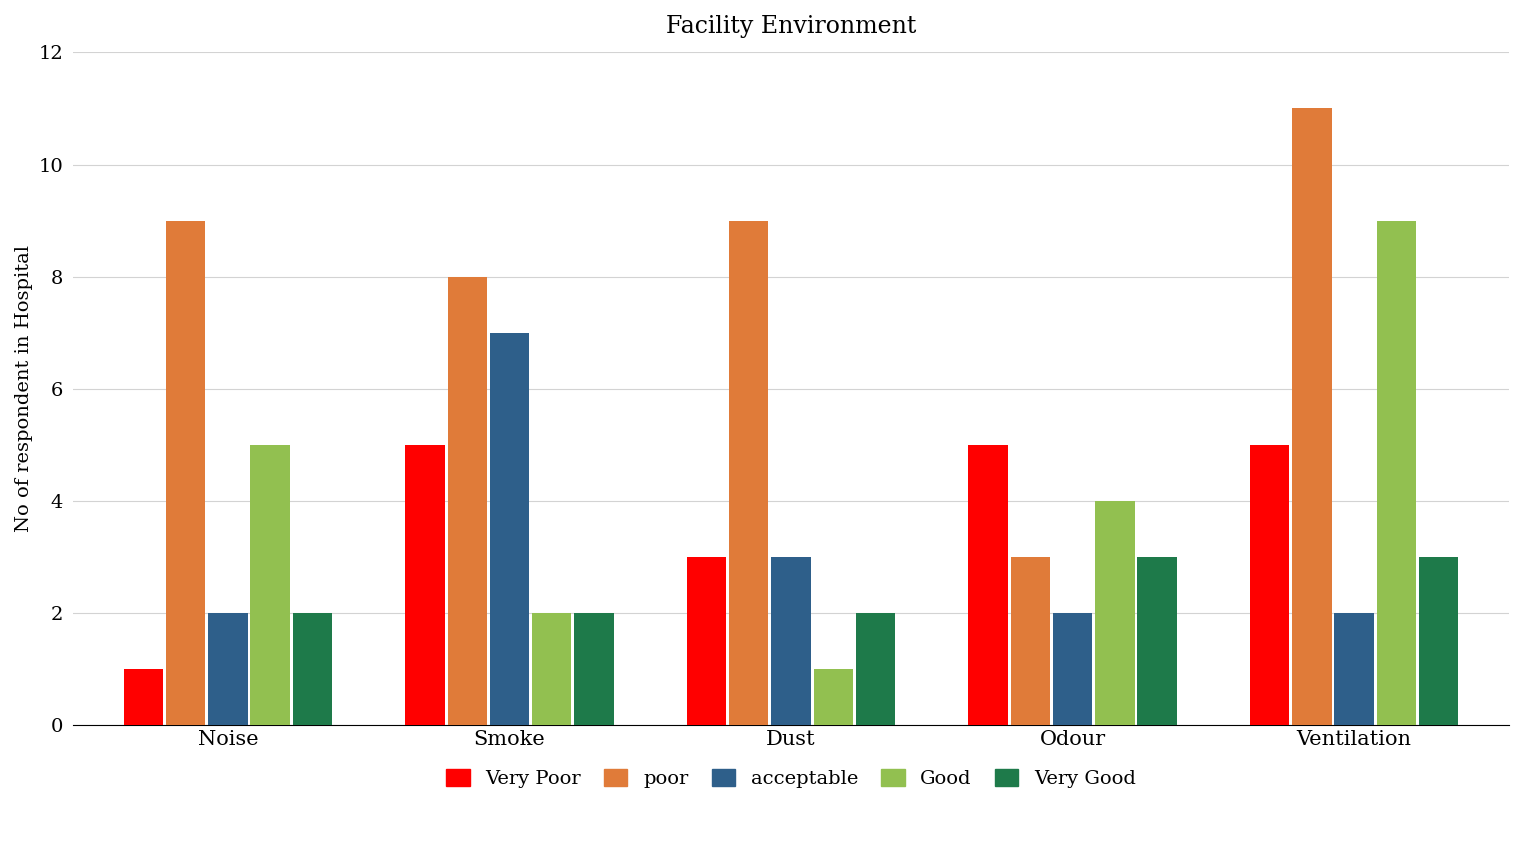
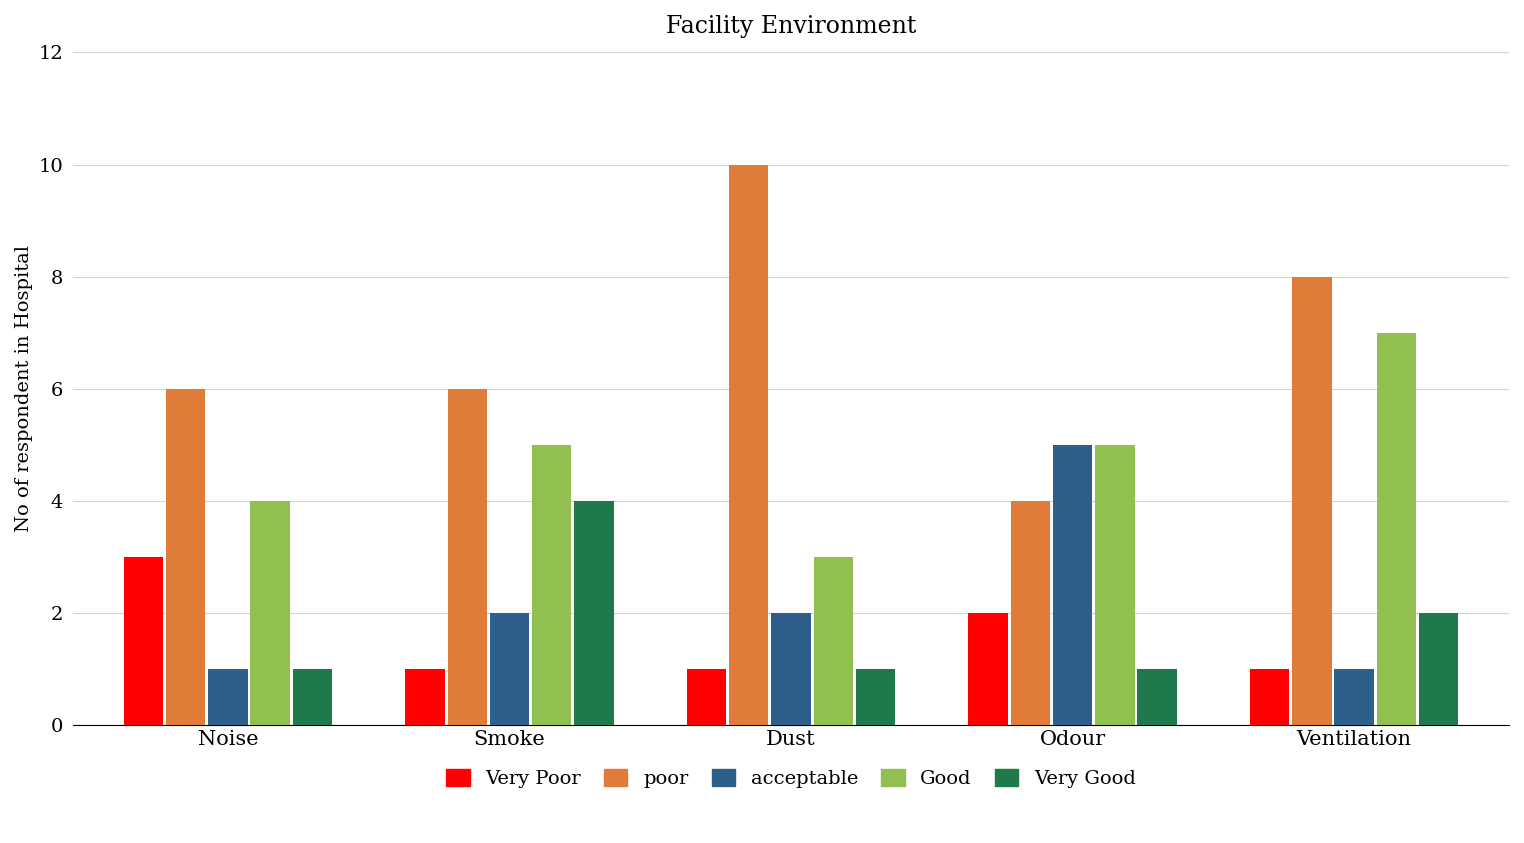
Very Poor/Noise: 1 -> 3
poor/Noise: 9 -> 6
acceptable/Noise: 2 -> 1
Good/Noise: 5 -> 4
Very Good/Noise: 2 -> 1
Very Poor/Smoke: 5 -> 1
poor/Smoke: 8 -> 6
acceptable/Smoke: 7 -> 2
Good/Smoke: 2 -> 5
Very Good/Smoke: 2 -> 4
Very Poor/Dust: 3 -> 1
poor/Dust: 9 -> 10
acceptable/Dust: 3 -> 2
Good/Dust: 1 -> 3
Very Good/Dust: 2 -> 1
Very Poor/Odour: 5 -> 2
poor/Odour: 3 -> 4
acceptable/Odour: 2 -> 5
Good/Odour: 4 -> 5
Very Good/Odour: 3 -> 1
Very Poor/Ventilation: 5 -> 1
poor/Ventilation: 11 -> 8
acceptable/Ventilation: 2 -> 1
Good/Ventilation: 9 -> 7
Very Good/Ventilation: 3 -> 2
